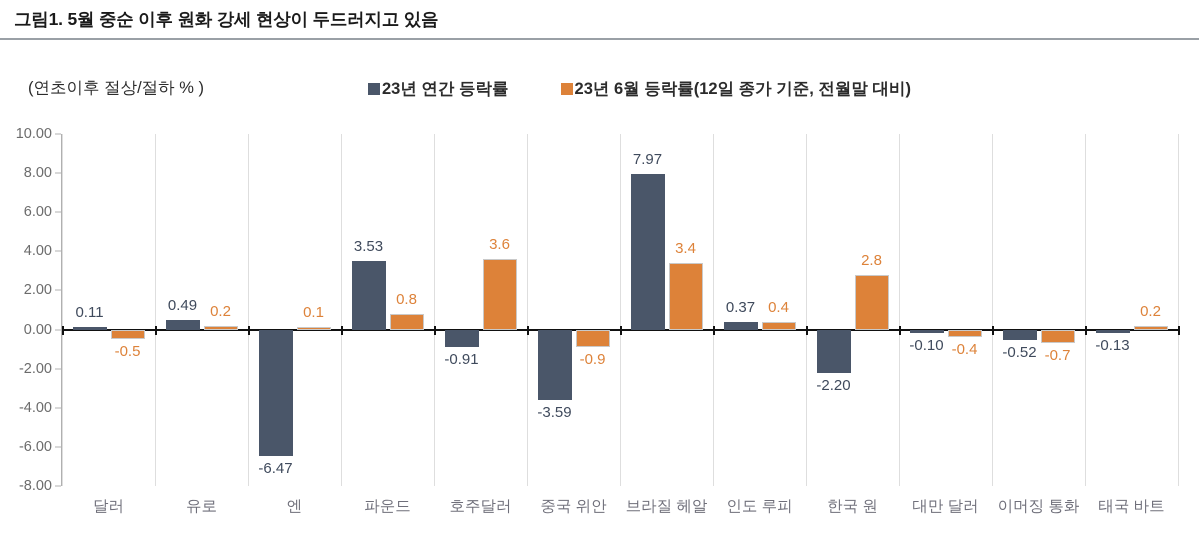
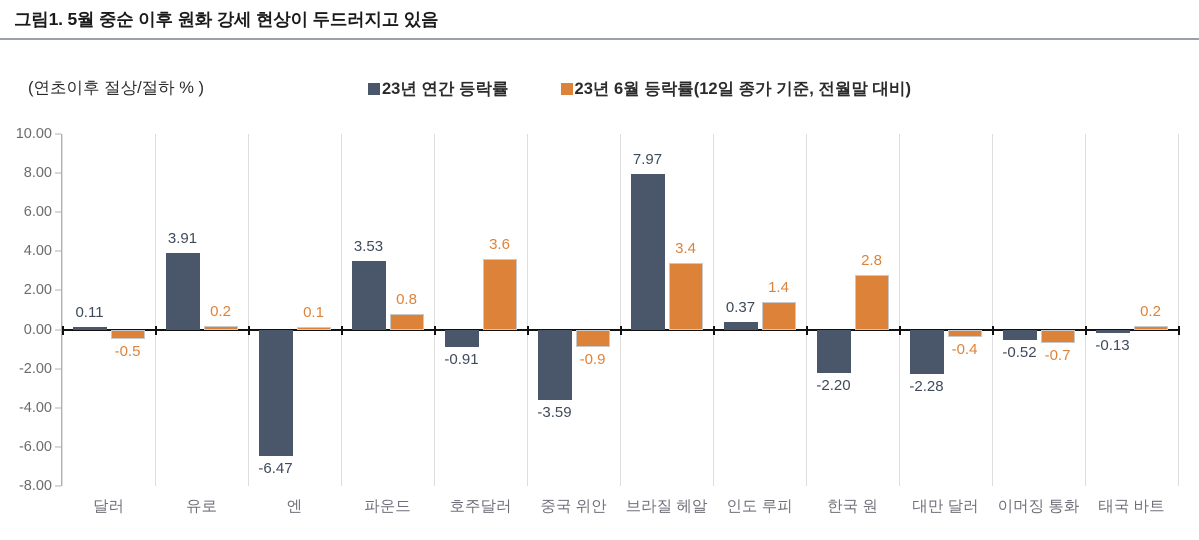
23년 연간 등락률/유로: 0.49 -> 3.91
23년 6월 등락률(12일 종가 기준, 전월말 대비)/인도 루피: 0.4 -> 1.4
23년 연간 등락률/대만 달러: -0.10 -> -2.28
